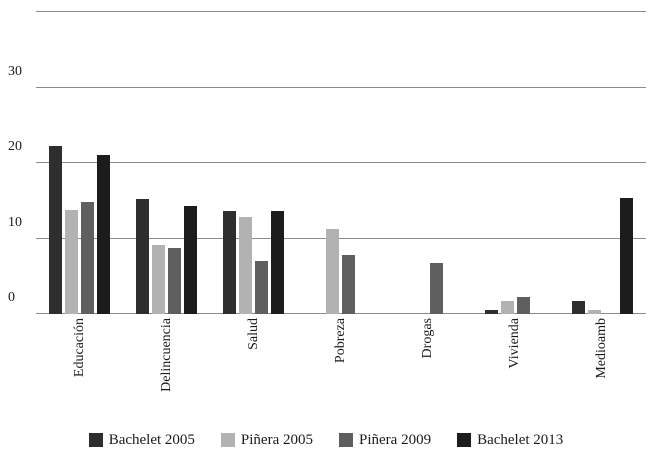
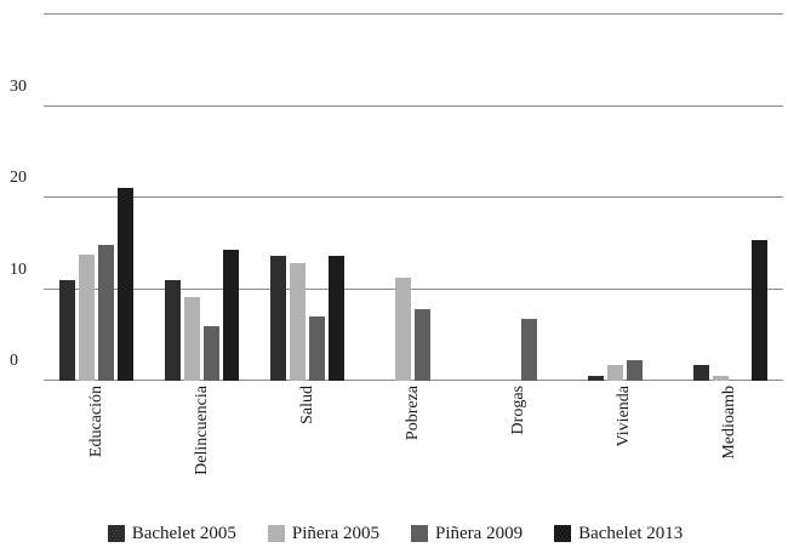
Bachelet 2005/Educación: 22 -> 11
Bachelet 2005/Delincuencia: 15 -> 11
Piñera 2009/Delincuencia: 9 -> 6
